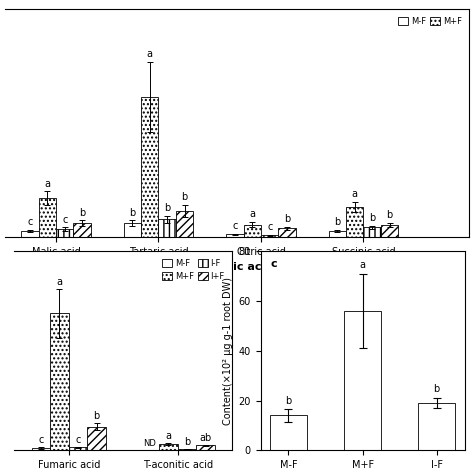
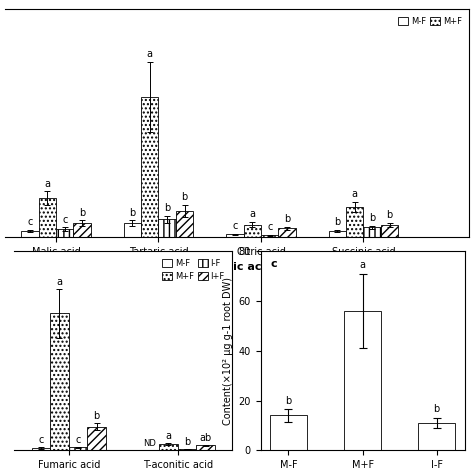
I-F: 19 -> 11
